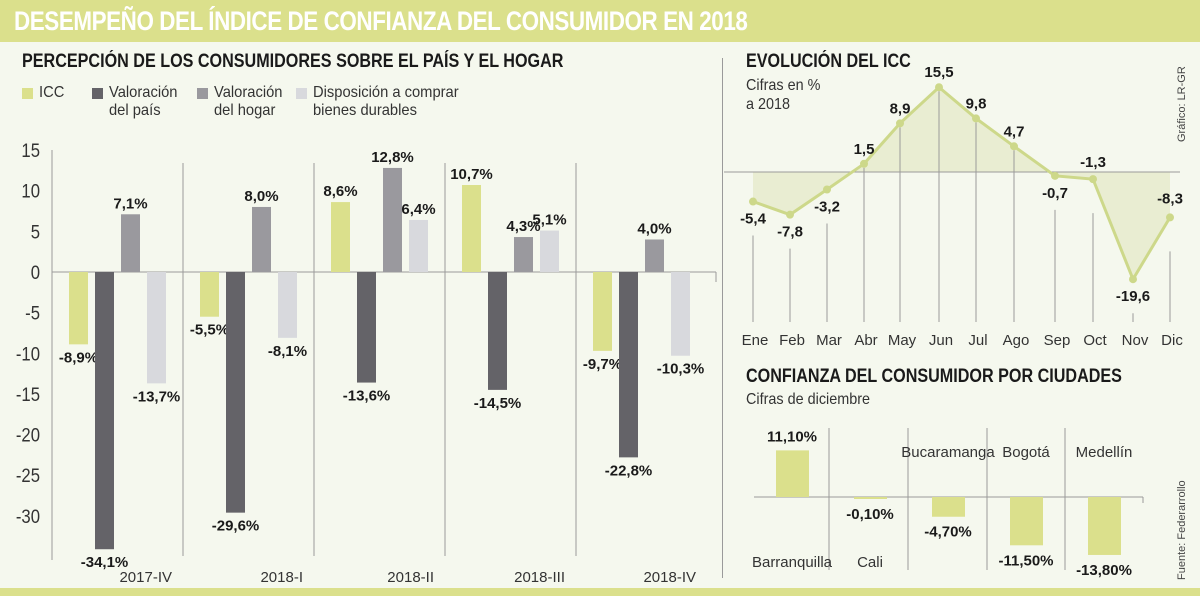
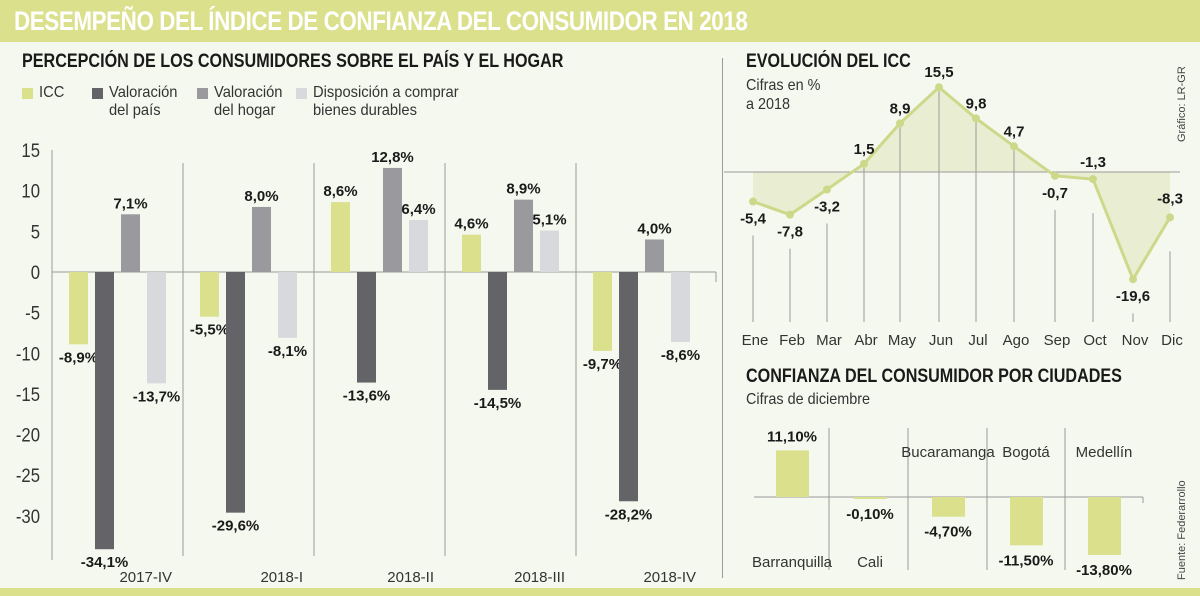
PERCEPCIÓN DE LOS CONSUMIDORES SOBRE EL PAÍS Y EL HOGAR/ICC/2018-III: 10,7% -> 4,6%
PERCEPCIÓN DE LOS CONSUMIDORES SOBRE EL PAÍS Y EL HOGAR/Valoración del hogar/2018-III: 4,3% -> 8,9%
PERCEPCIÓN DE LOS CONSUMIDORES SOBRE EL PAÍS Y EL HOGAR/Valoración del país/2018-IV: -22,8% -> -28,2%
PERCEPCIÓN DE LOS CONSUMIDORES SOBRE EL PAÍS Y EL HOGAR/Disposición a comprar bienes durables/2018-IV: -10,3% -> -8,6%
